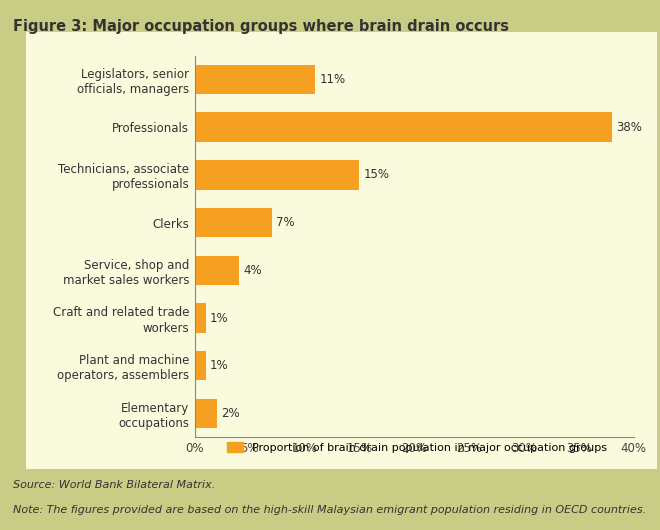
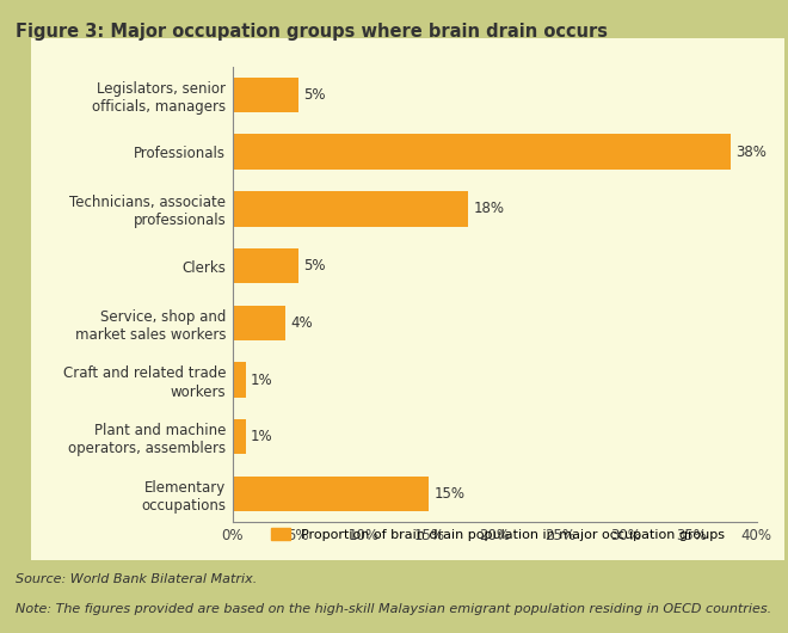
Legislators, senior officials, managers: 11% -> 5%
Technicians, associate professionals: 15% -> 18%
Clerks: 7% -> 5%
Elementary occupations: 2% -> 15%
